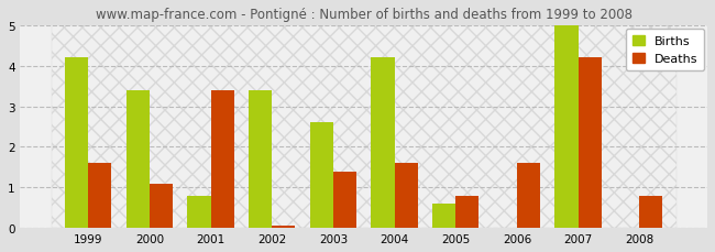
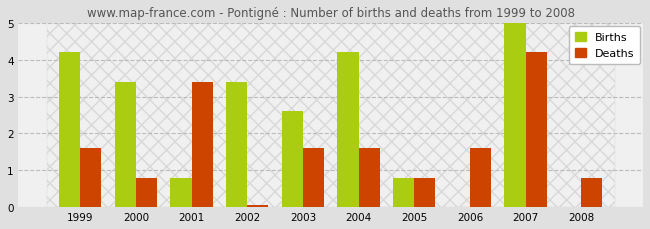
Deaths/2000: 1.10 -> 0.80
Deaths/2003: 1.40 -> 1.60
Births/2005: 0.6 -> 0.8
